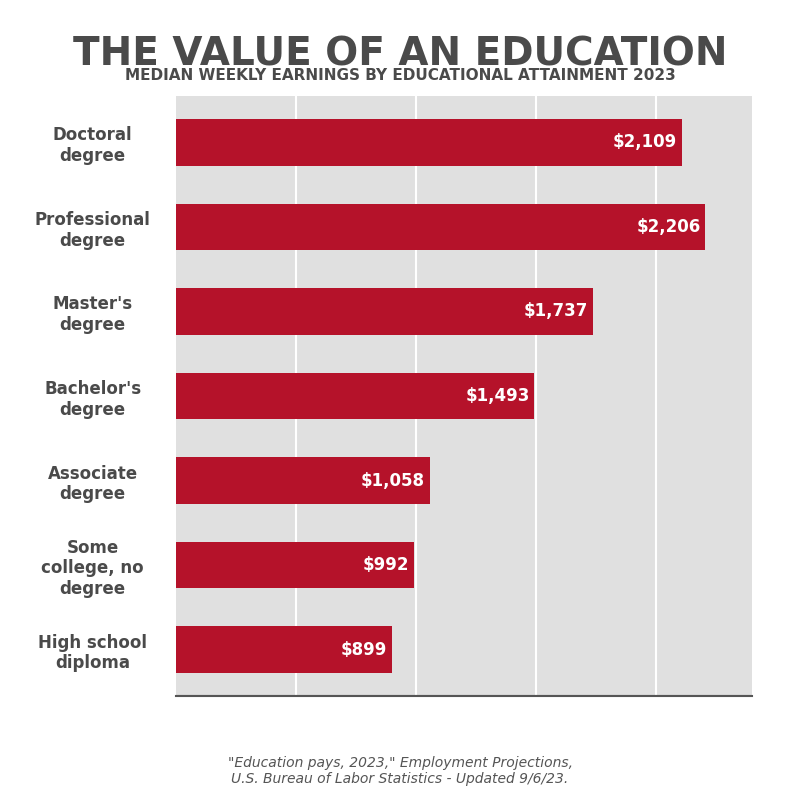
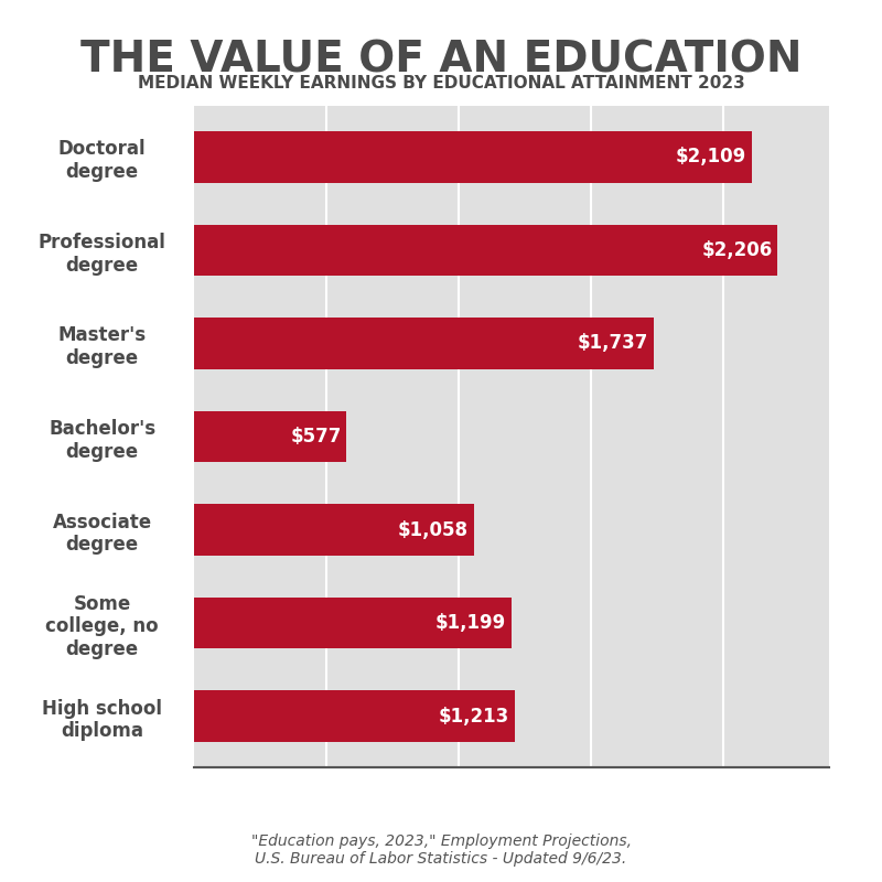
Bachelor's degree: $1,493 -> $577
Some college, no degree: $992 -> $1,199
High school diploma: $899 -> $1,213
